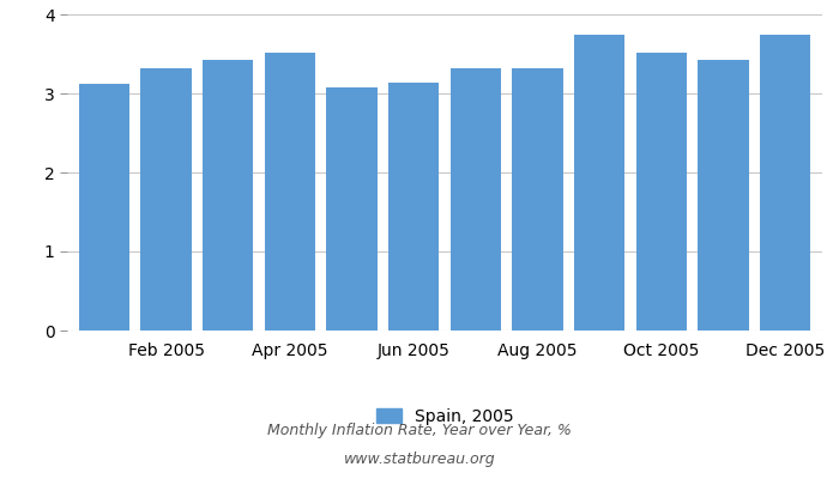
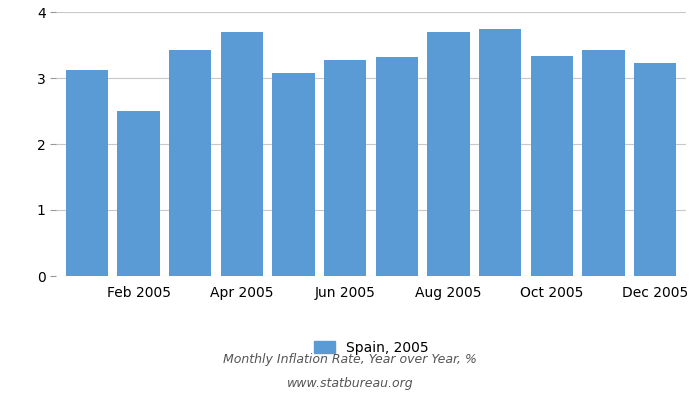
Feb 2005: 3.32 -> 2.50
Apr 2005: 3.52 -> 3.70
Jun 2005: 3.14 -> 3.28
Aug 2005: 3.32 -> 3.70
Oct 2005: 3.52 -> 3.34
Dec 2005: 3.74 -> 3.22
